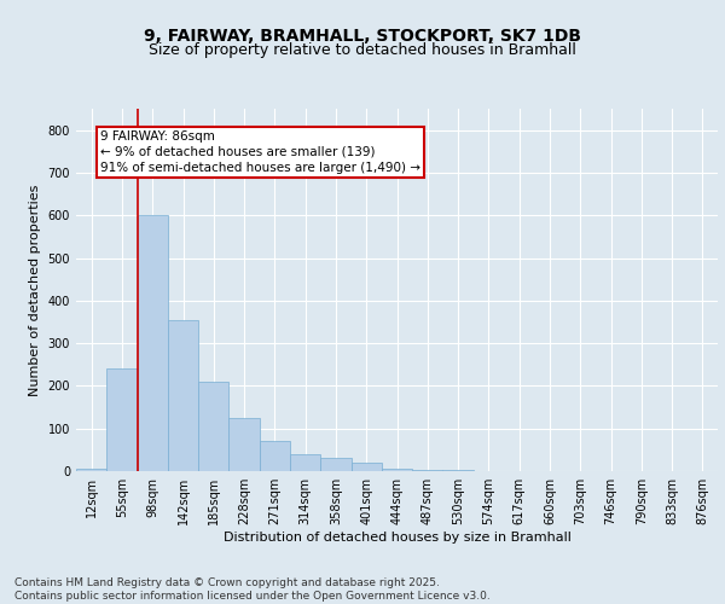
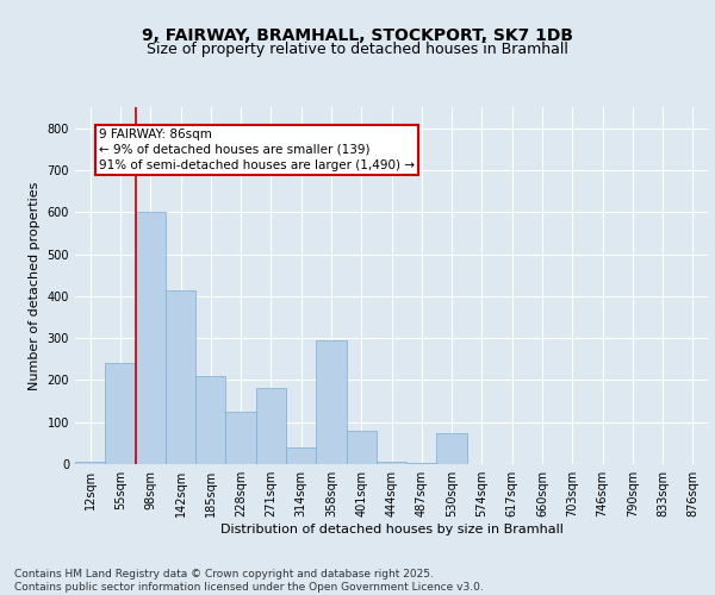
142sqm: 355 -> 415
271sqm: 70 -> 180
358sqm: 30 -> 295
401sqm: 20 -> 80
530sqm: 3 -> 75
